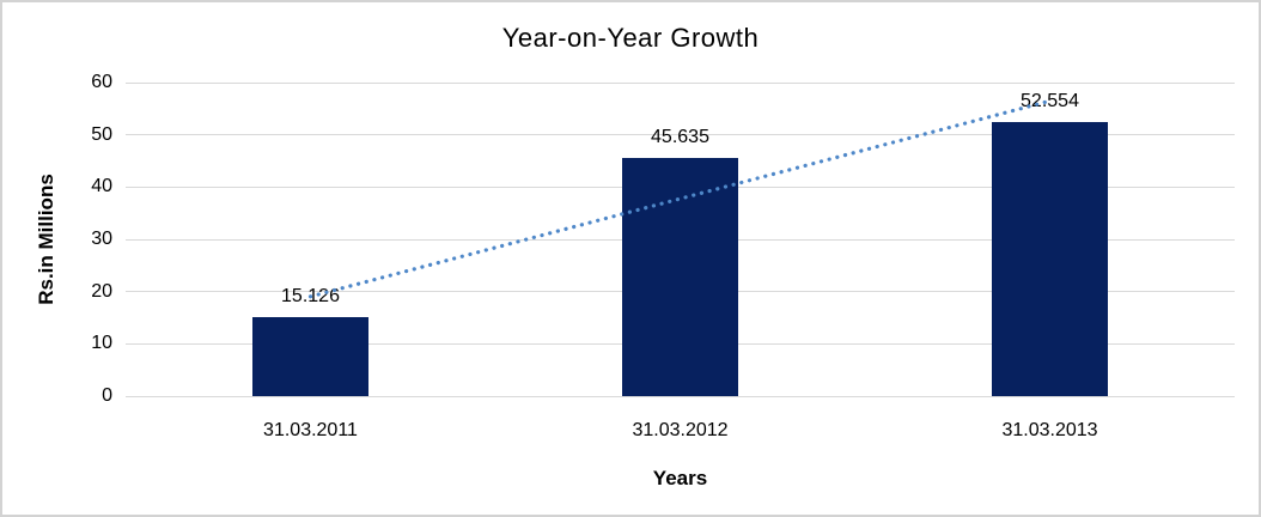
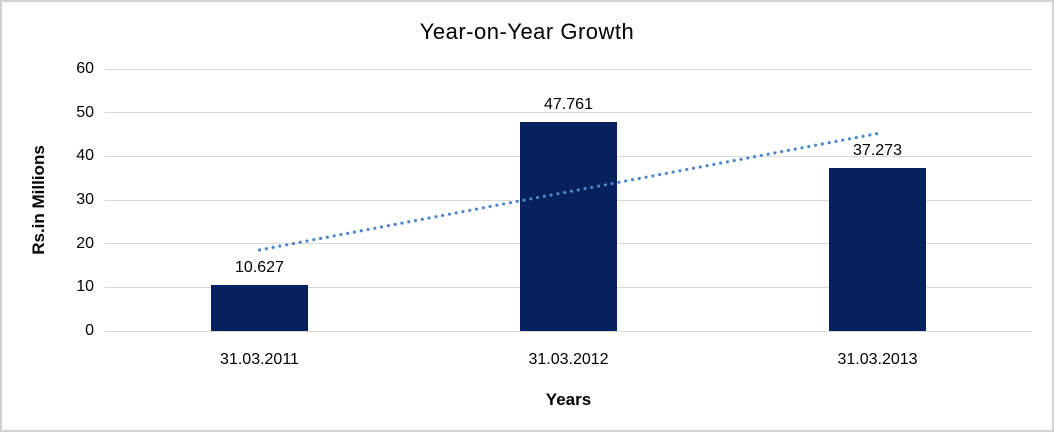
31.03.2011: 15.126 -> 10.627
31.03.2012: 45.635 -> 47.761
31.03.2013: 52.554 -> 37.273
